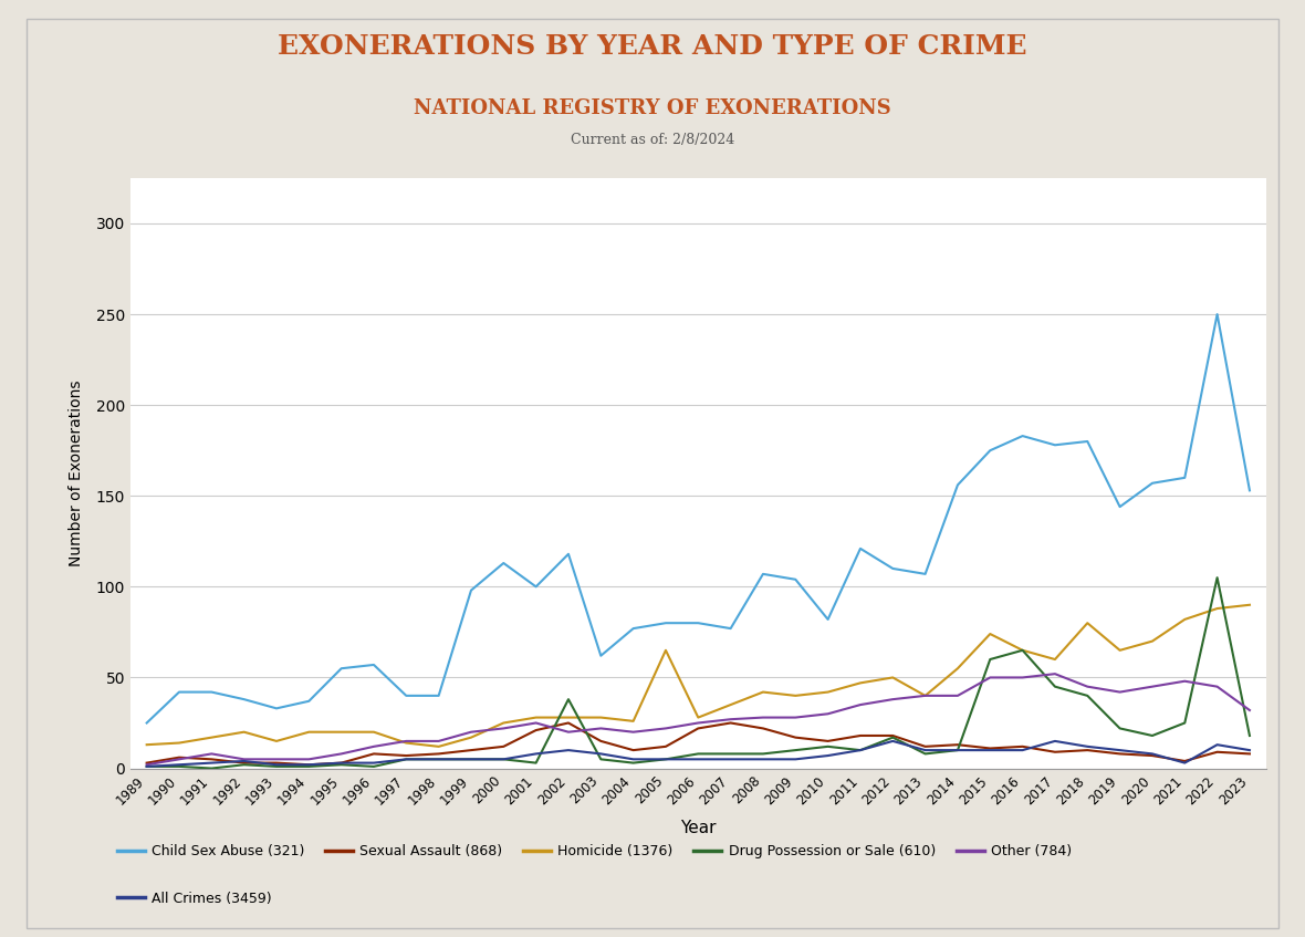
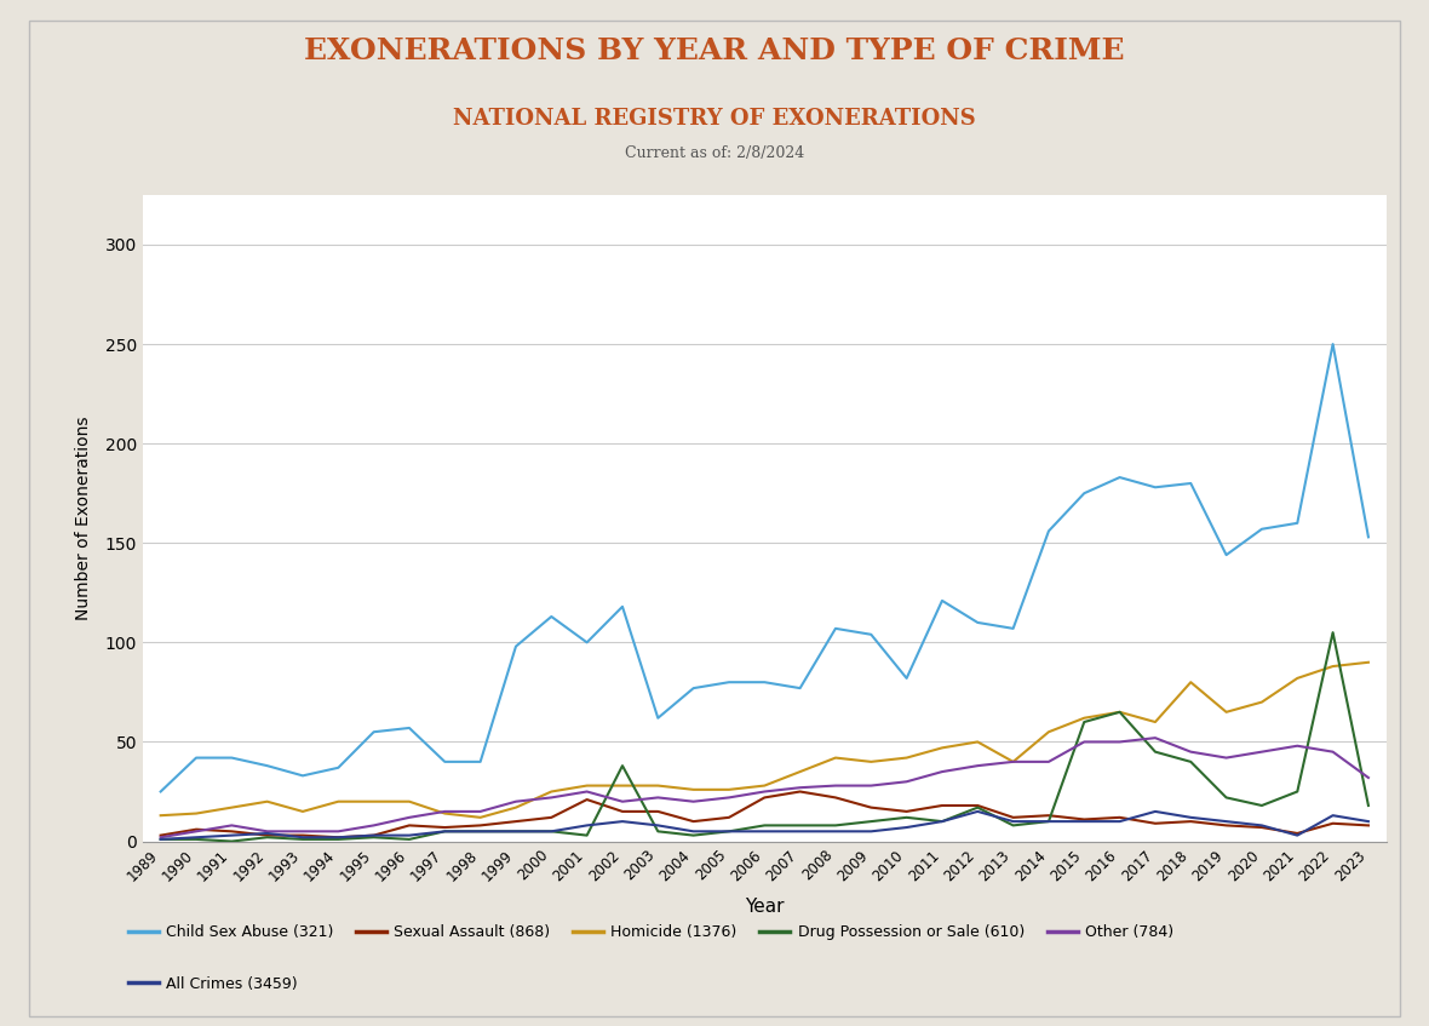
Sexual Assault (868)/2002: 25 -> 15
Homicide (1376)/2005: 65 -> 26
Homicide (1376)/2015: 74 -> 62
